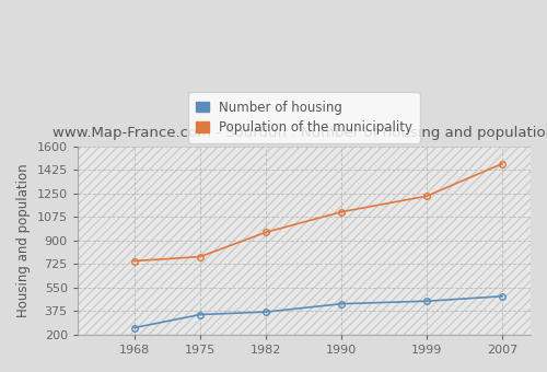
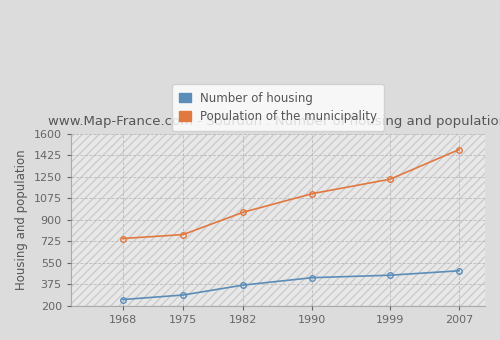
Number of housing/1975: 350 -> 290
